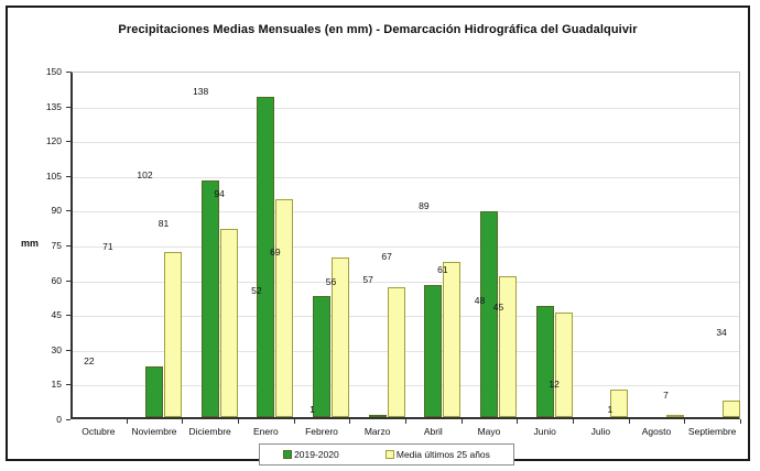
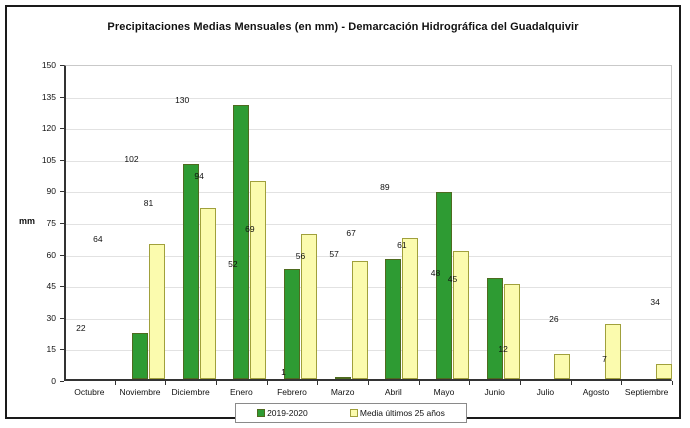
Media últimos 25 años/Octubre: 71 -> 64
2019-2020/Diciembre: 138 -> 130
Media últimos 25 años/Julio: 1 -> 26
